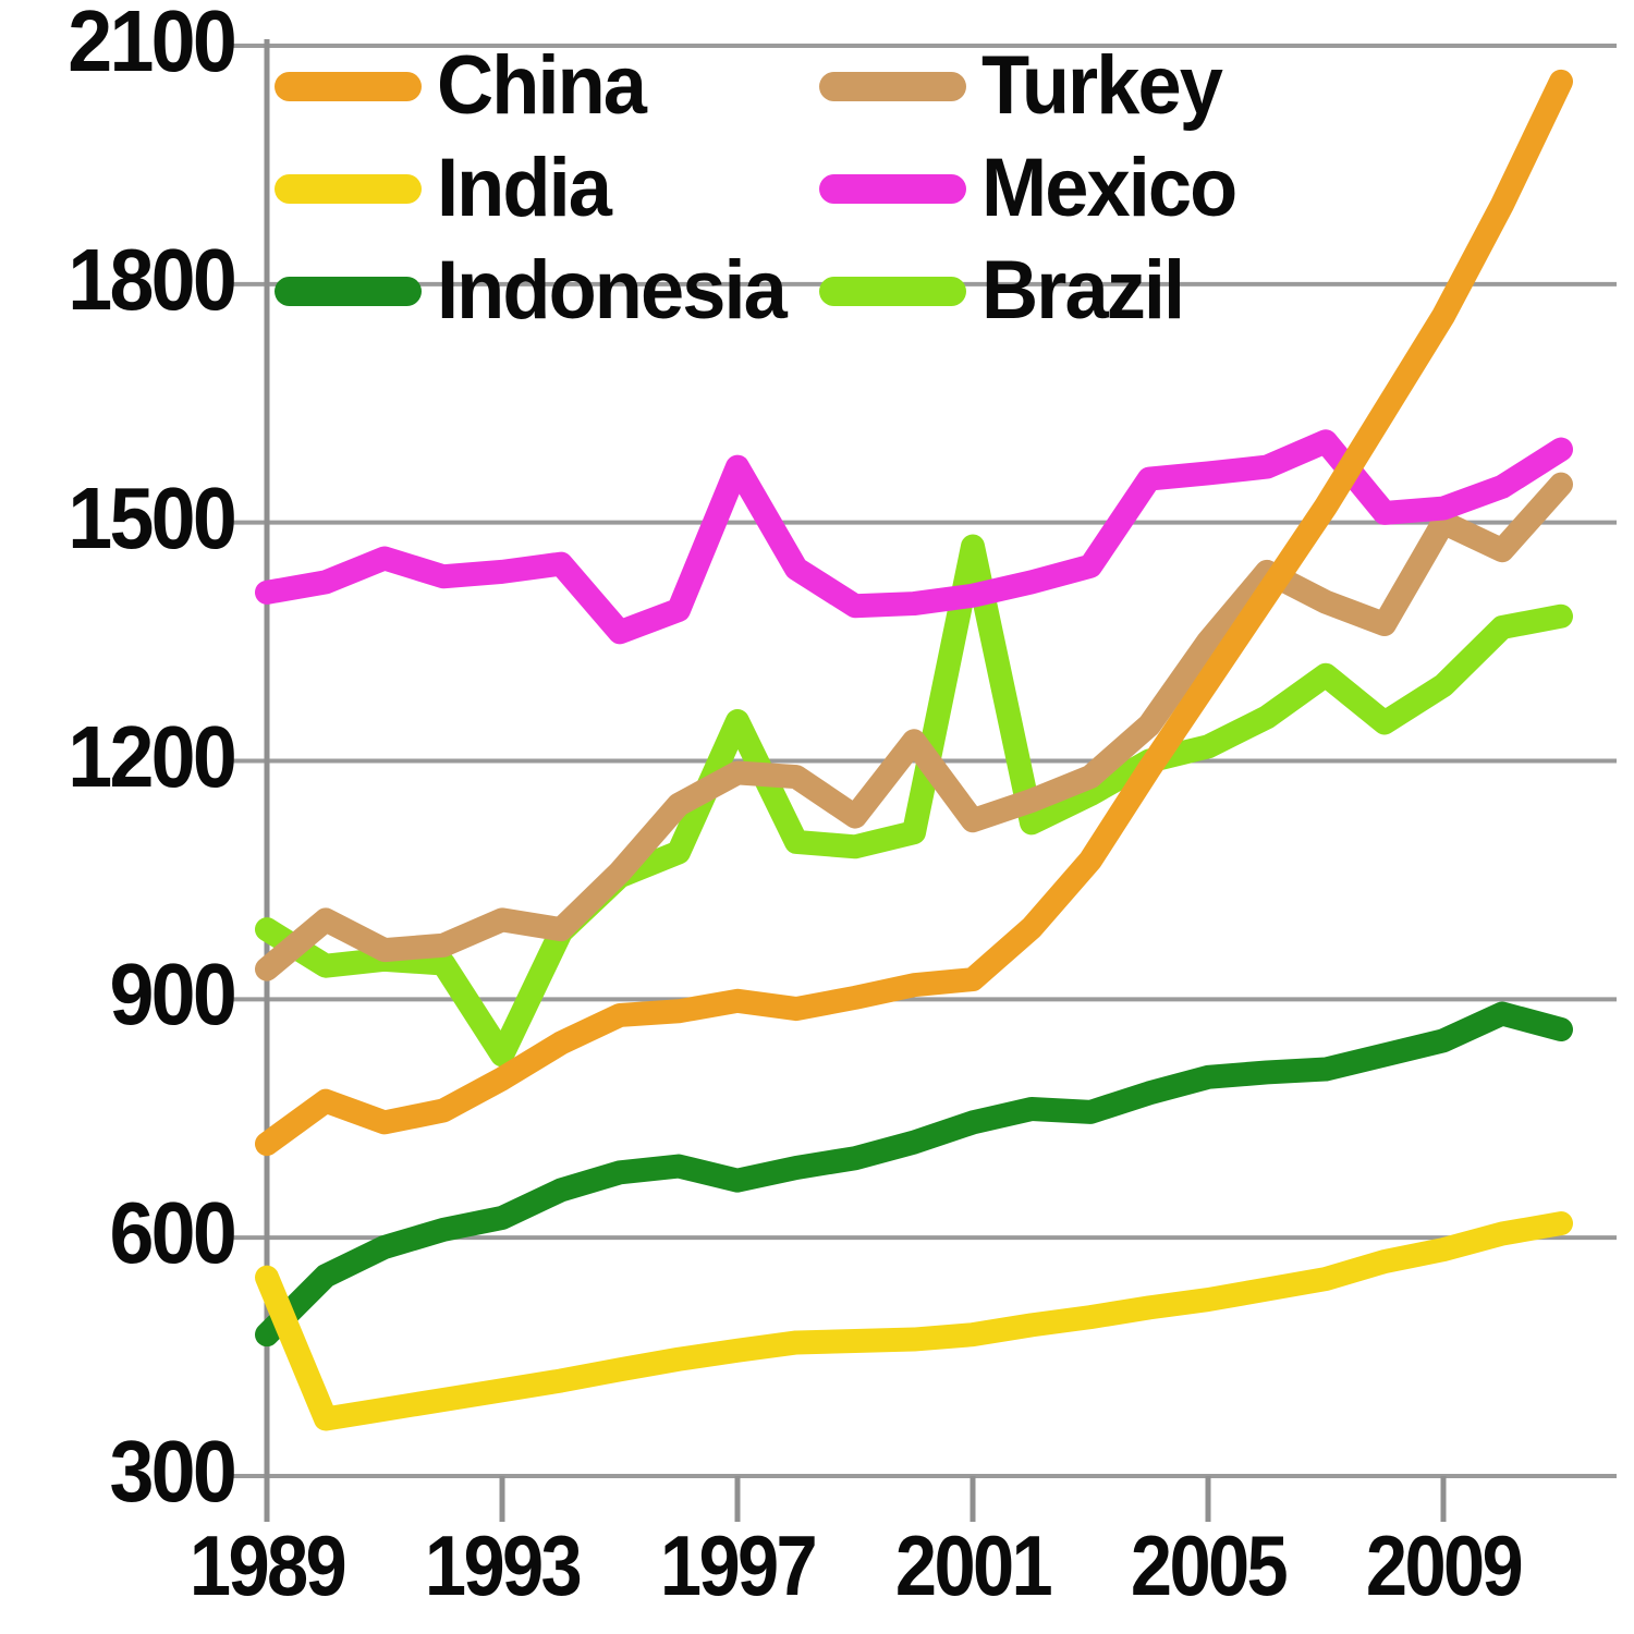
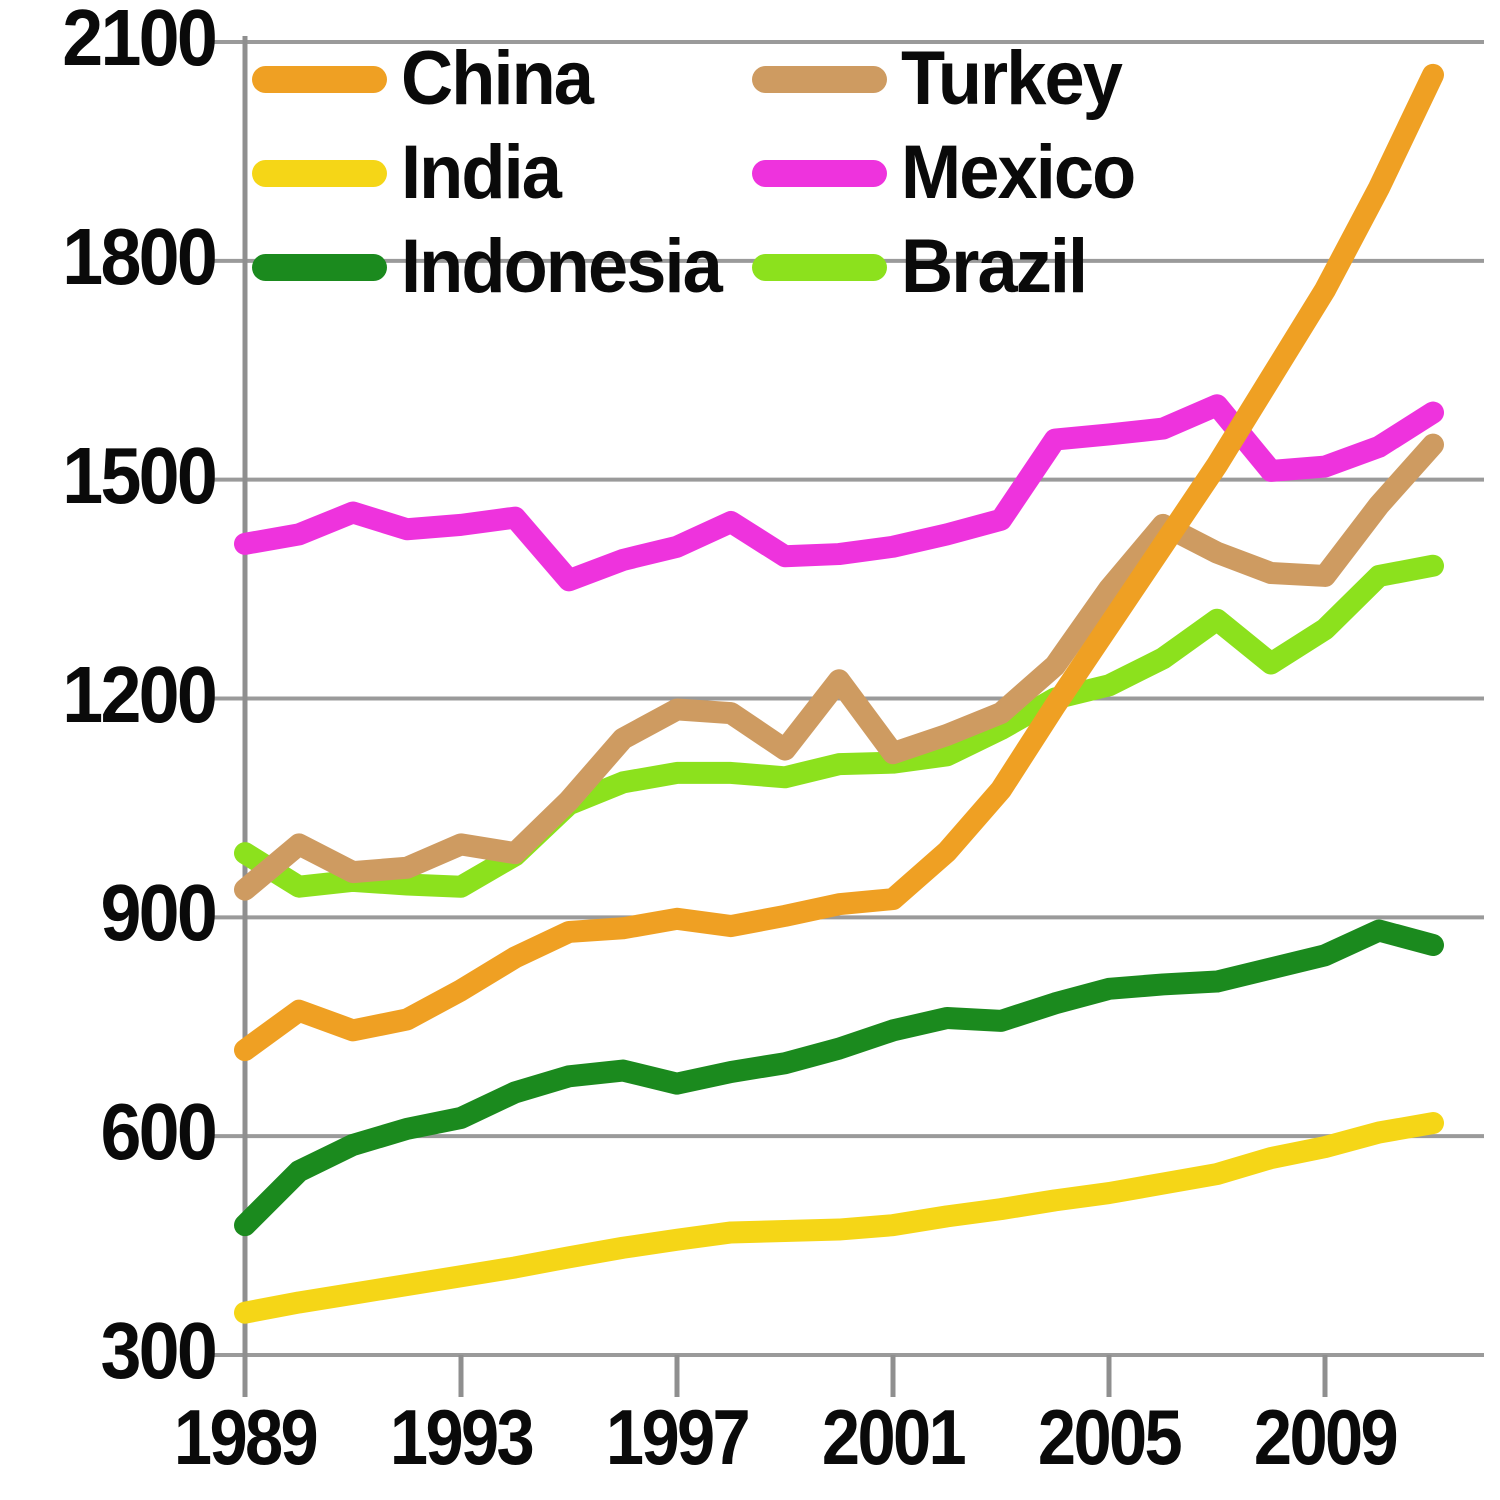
India/1989: 550 -> 360
Brazil/1993: 830 -> 940
Mexico/1997: 1570 -> 1410
Brazil/1997: 1250 -> 1100
Brazil/2001: 1470 -> 1110
Turkey/2009: 1500 -> 1370
